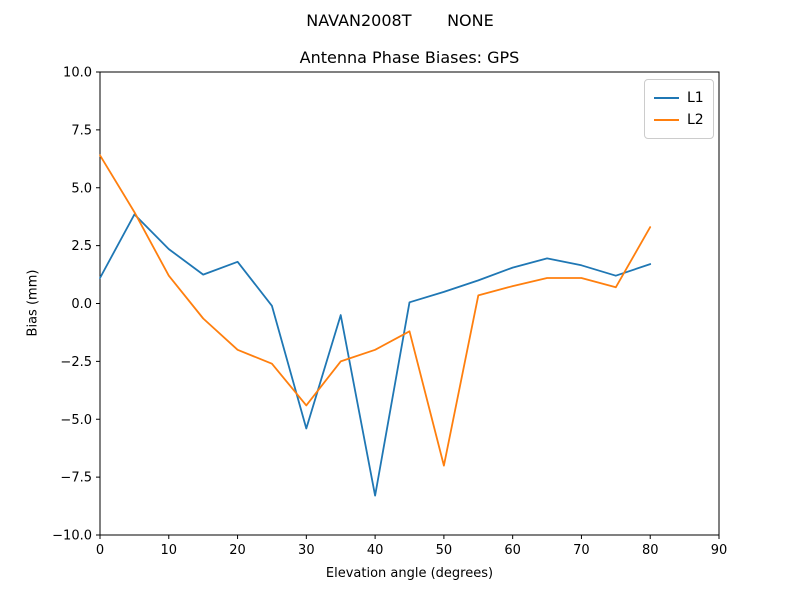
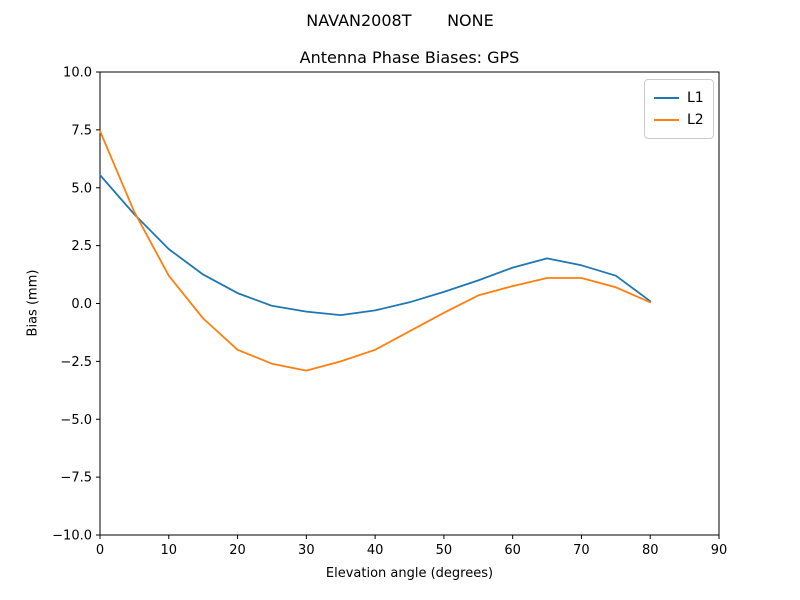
L1/0: 1.1 -> 5.5
L2/0: 6.4 -> 7.5
L1/20: 1.8 -> 0.5
L1/30: -5.4 -> -0.3
L2/30: -4.4 -> -2.9
L1/40: -8.3 -> -0.3
L2/50: -7.0 -> -0.4
L1/80: 1.7 -> 0.1
L2/80: 3.3 -> 0.1
